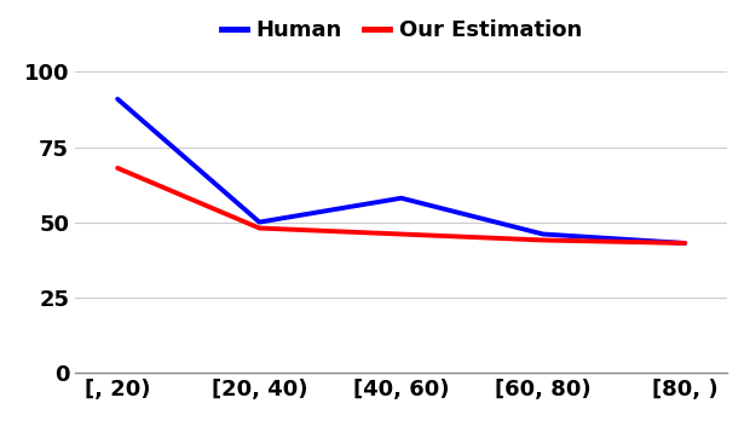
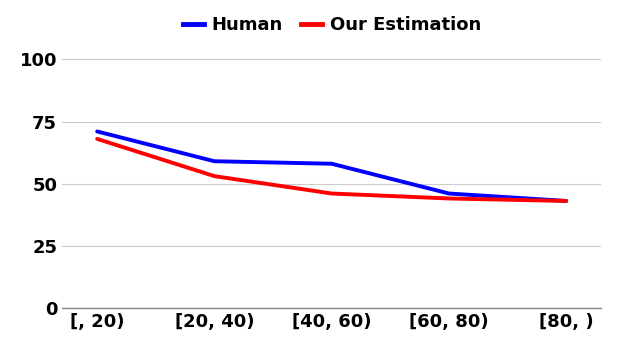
Human/[, 20): 91 -> 71
Human/[20, 40): 50 -> 59
Our Estimation/[20, 40): 48 -> 53
